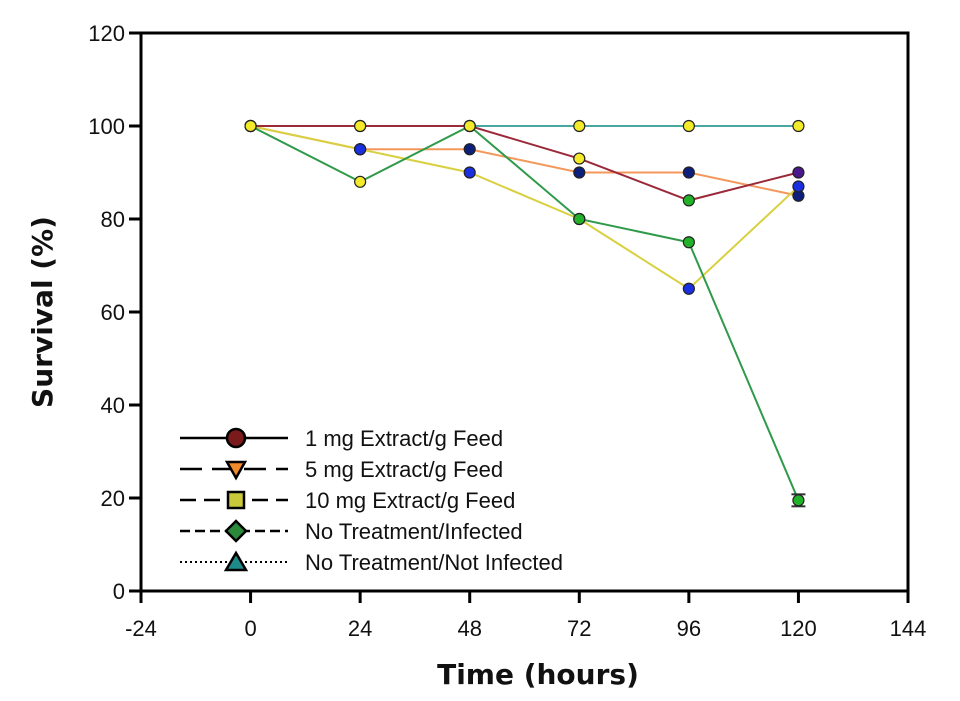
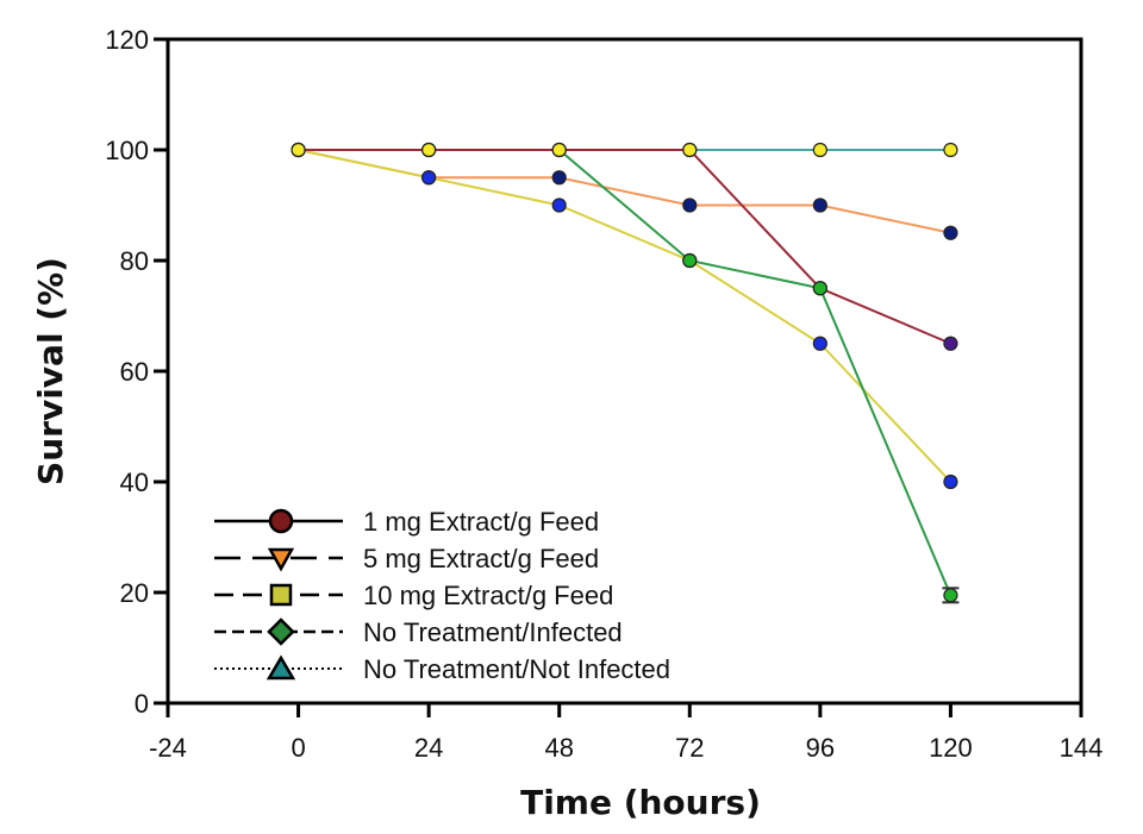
No Treatment/Infected/24: 88 -> 100
1 mg Extract/g Feed/72: 93 -> 100
1 mg Extract/g Feed/96: 84 -> 75
10 mg Extract/g Feed/120: 87 -> 40
1 mg Extract/g Feed/120: 90 -> 65
